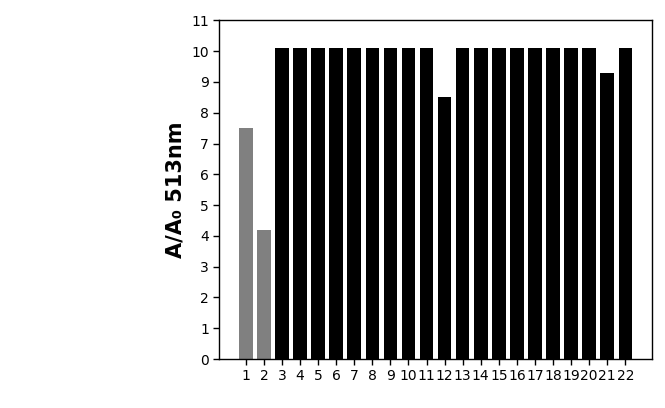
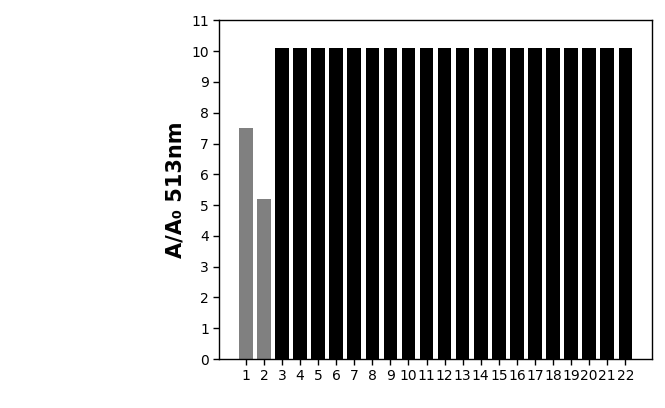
2: 4.2 -> 5.2
12: 8.5 -> 10.1
21: 9.3 -> 10.1
